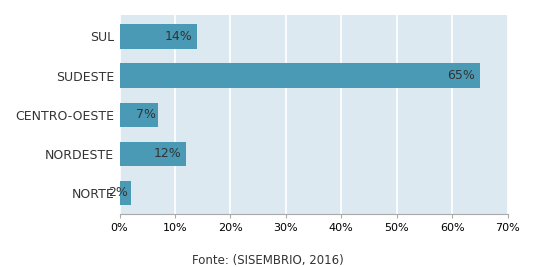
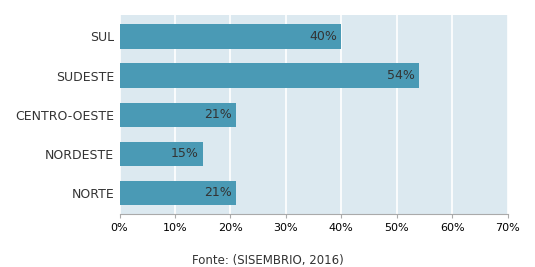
SUL: 14% -> 40%
SUDESTE: 65% -> 54%
CENTRO-OESTE: 7% -> 21%
NORDESTE: 12% -> 15%
NORTE: 2% -> 21%
